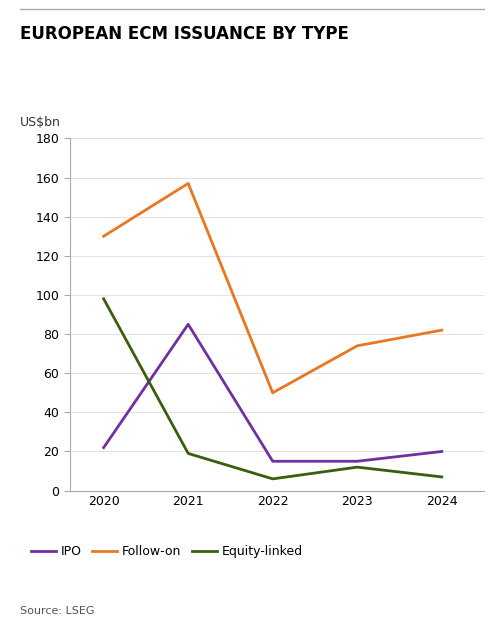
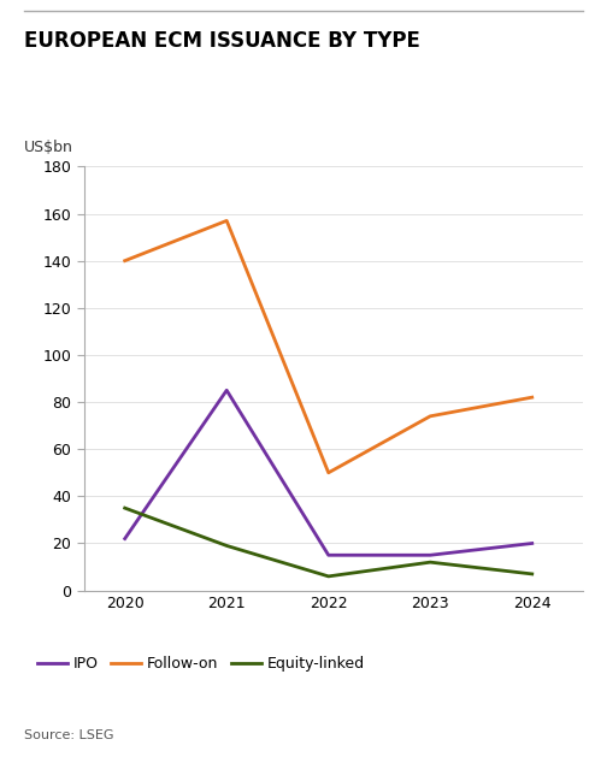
Follow-on/2020: 130 -> 140
Equity-linked/2020: 98 -> 35
